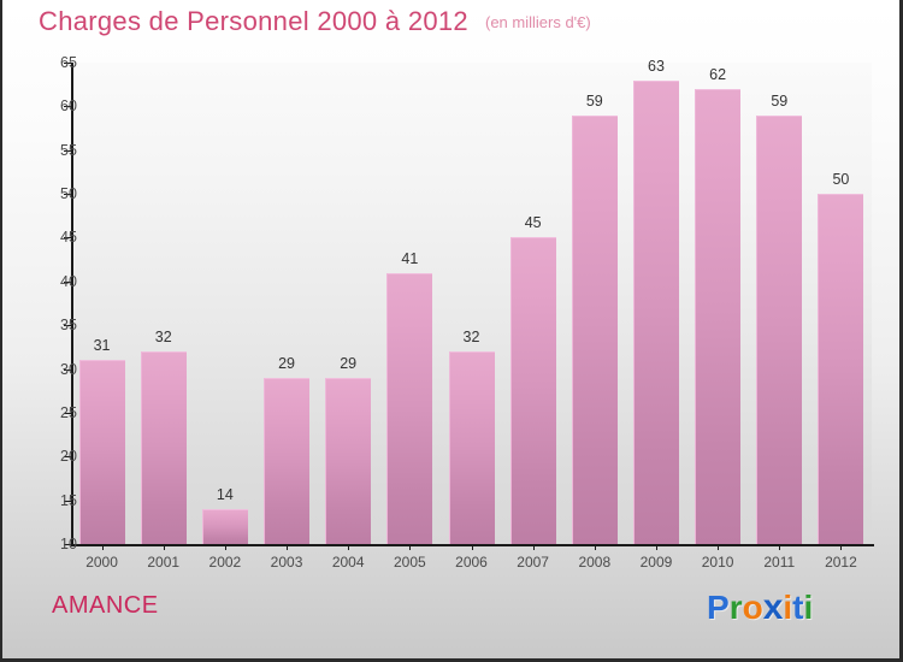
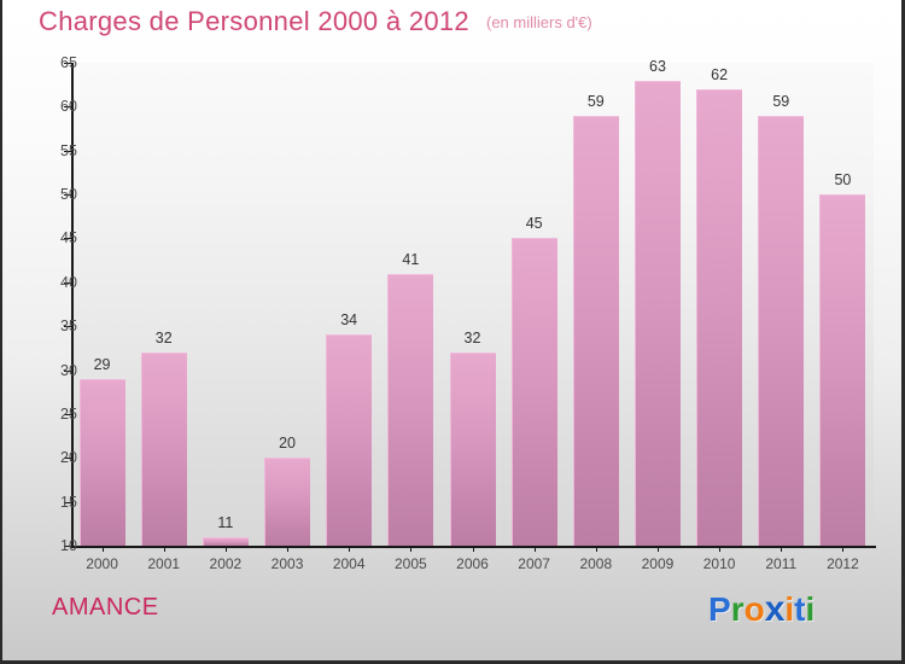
2000: 31 -> 29
2002: 14 -> 11
2003: 29 -> 20
2004: 29 -> 34
